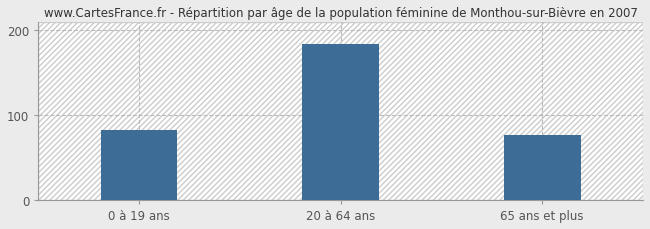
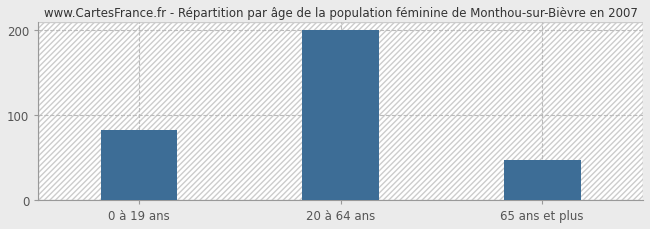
20 à 64 ans: 184 -> 200
65 ans et plus: 76 -> 47
